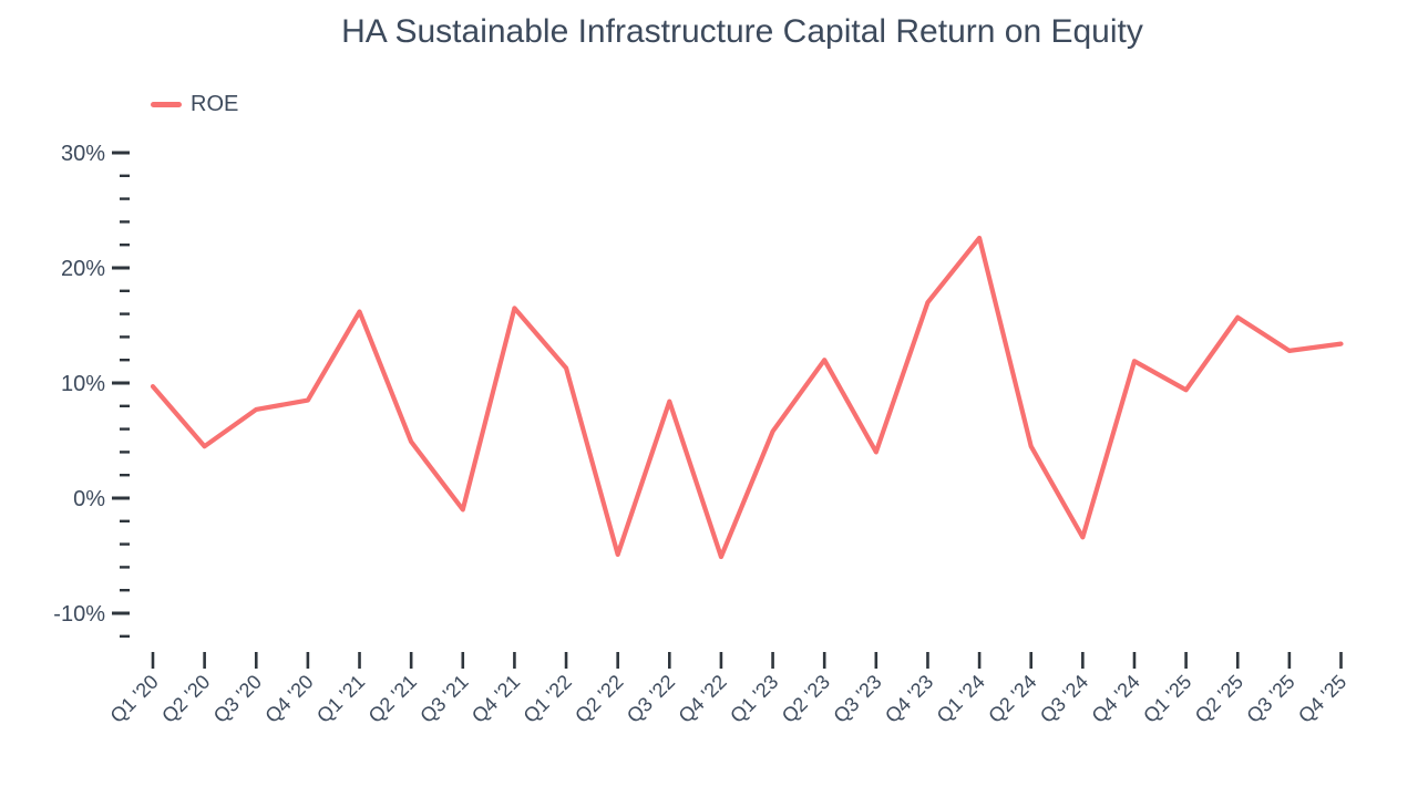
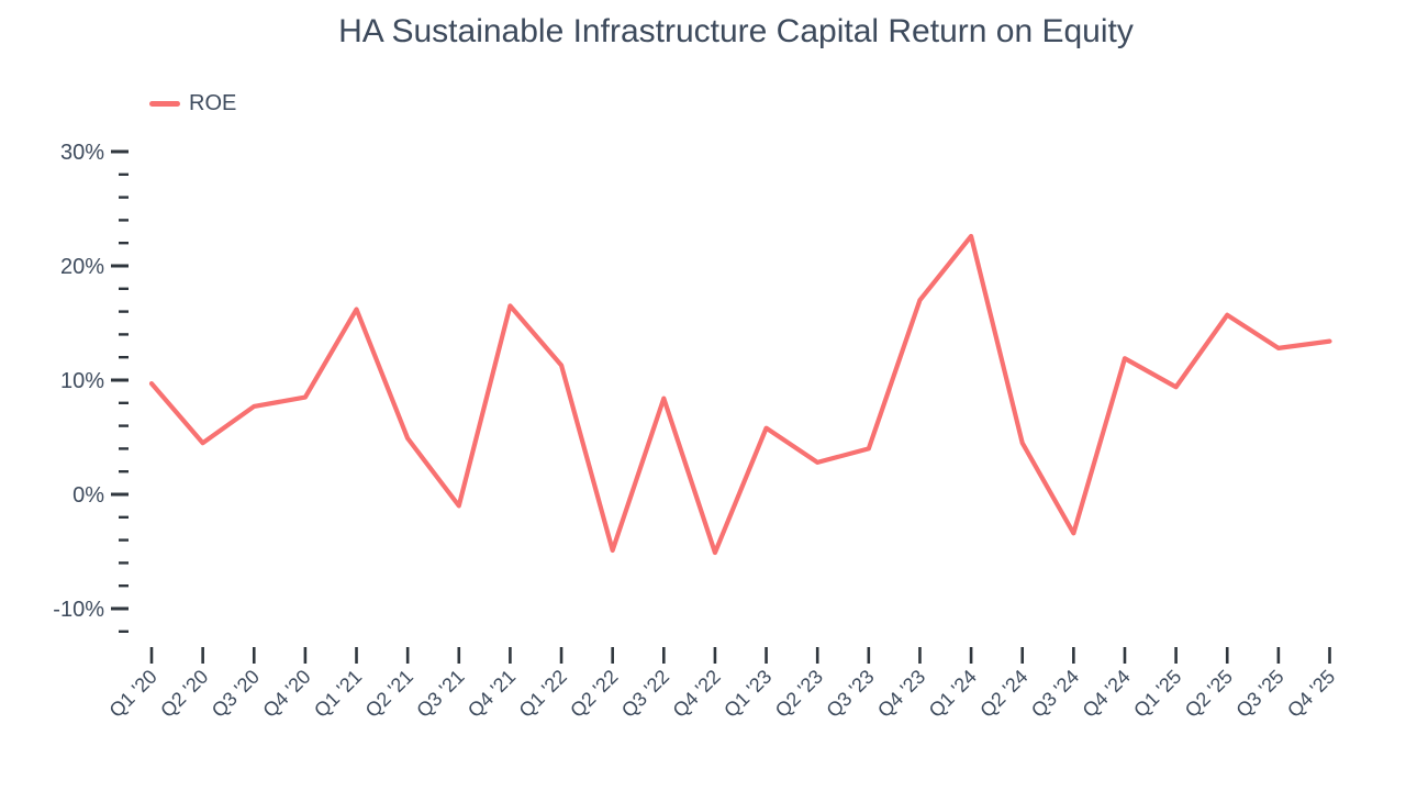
Q2 '23: 12.0% -> 2.8%
